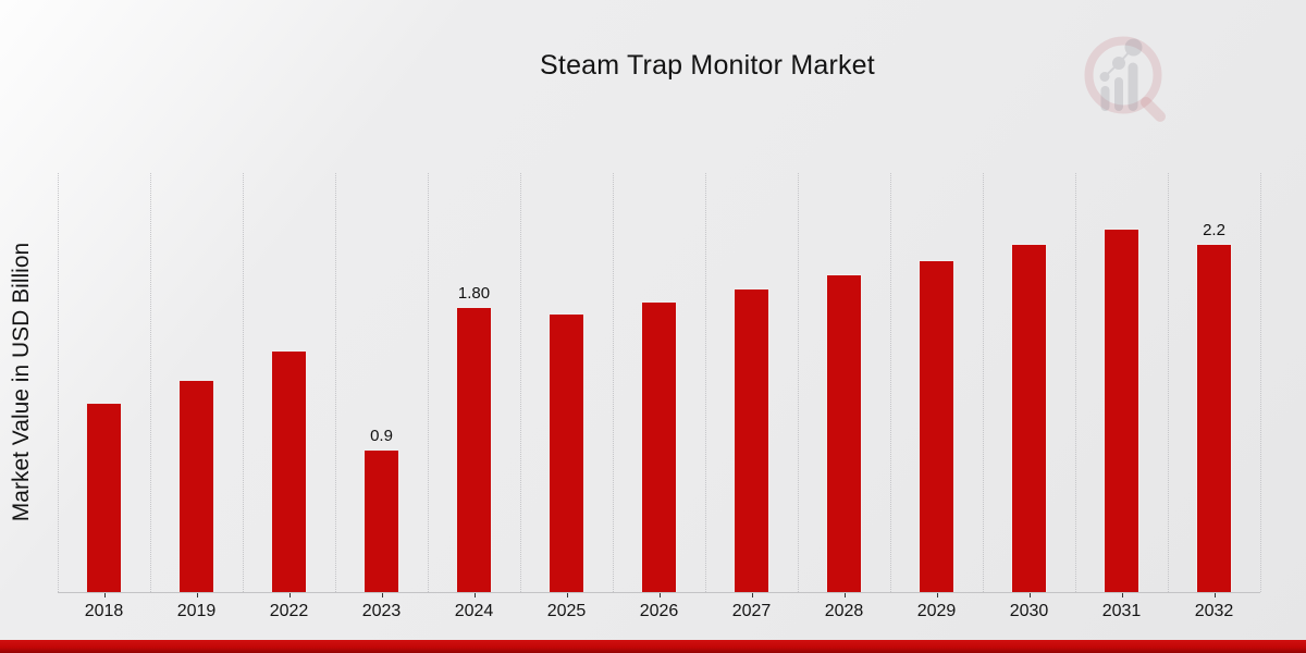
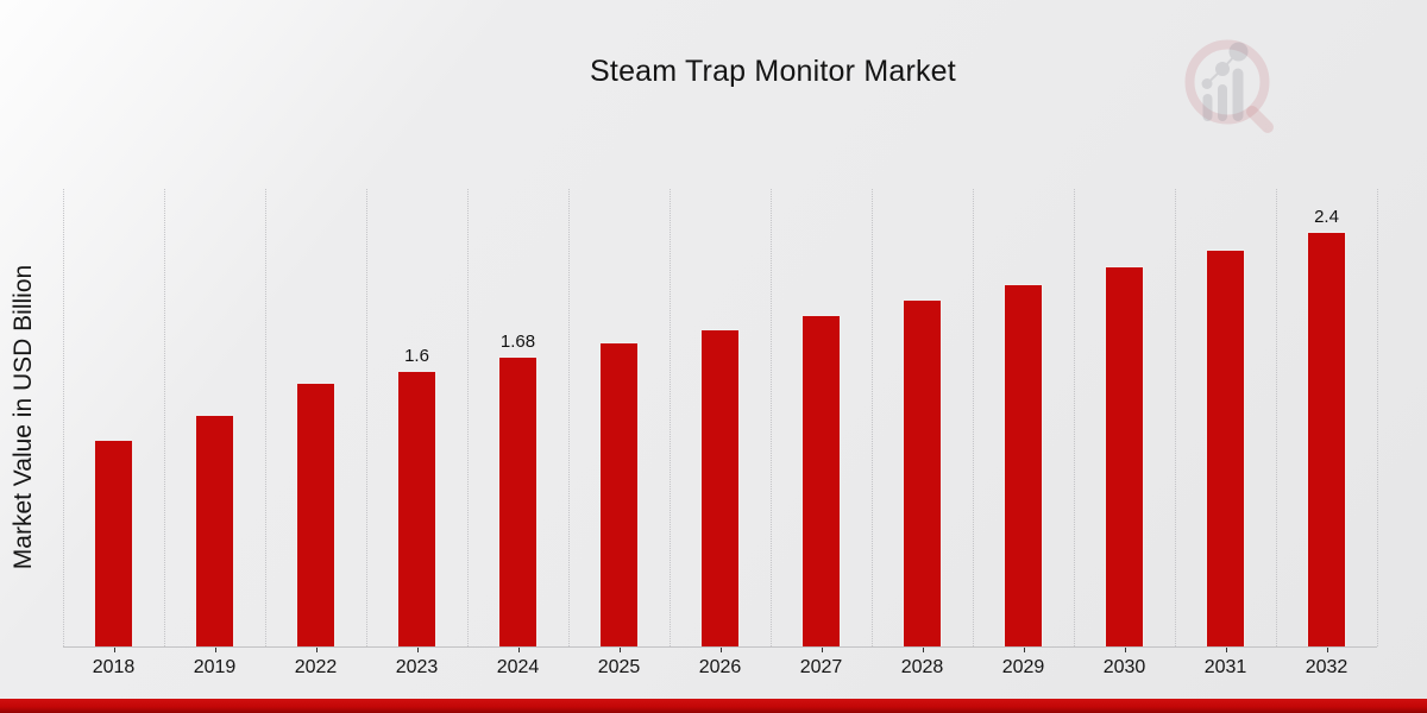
2023: 0.9 -> 1.6
2024: 1.80 -> 1.68
2032: 2.2 -> 2.4
